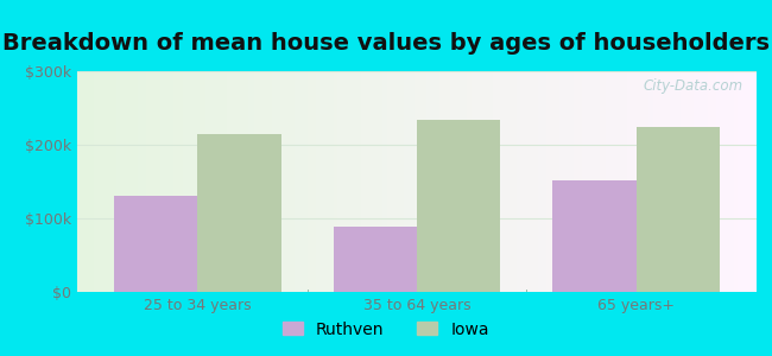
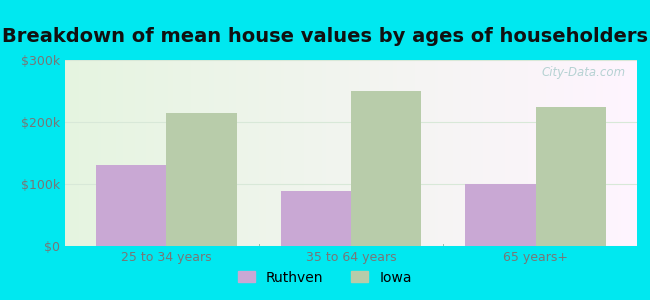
Iowa/35 to 64 years: $234k -> $250k
Ruthven/65 years+: $152k -> $100k
